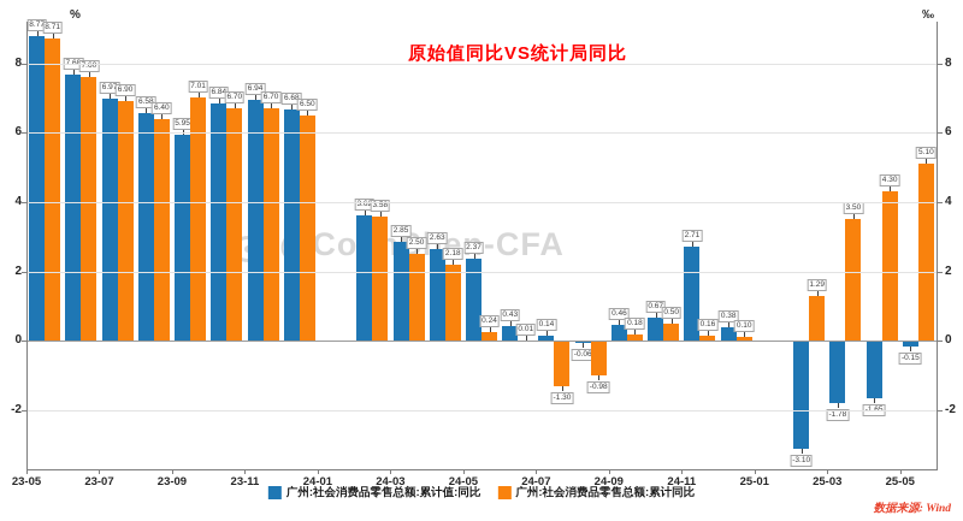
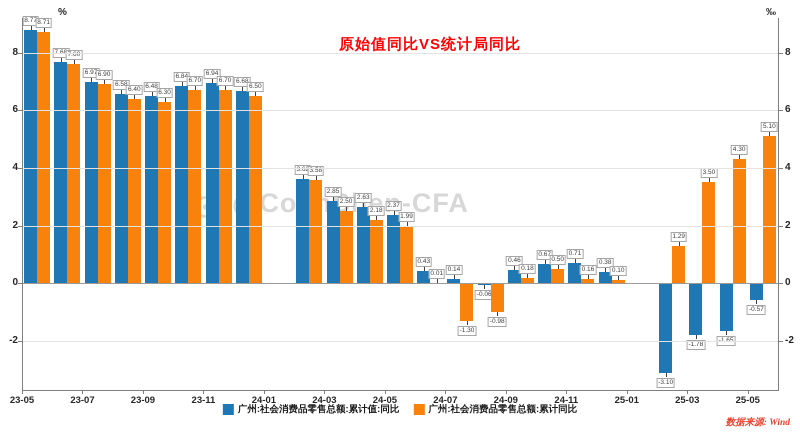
广州:社会消费品零售总额:累计值:同比/23-09: 5.95 -> 6.48
广州:社会消费品零售总额:累计同比/23-09: 7.01 -> 6.30
广州:社会消费品零售总额:累计同比/24-05: 0.24 -> 1.99
广州:社会消费品零售总额:累计值:同比/24-11: 2.71 -> 0.71
广州:社会消费品零售总额:累计值:同比/25-05: -0.15 -> -0.57
